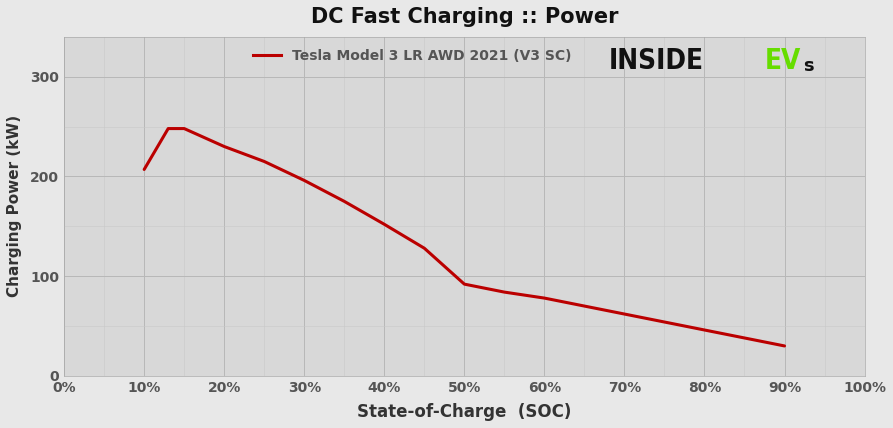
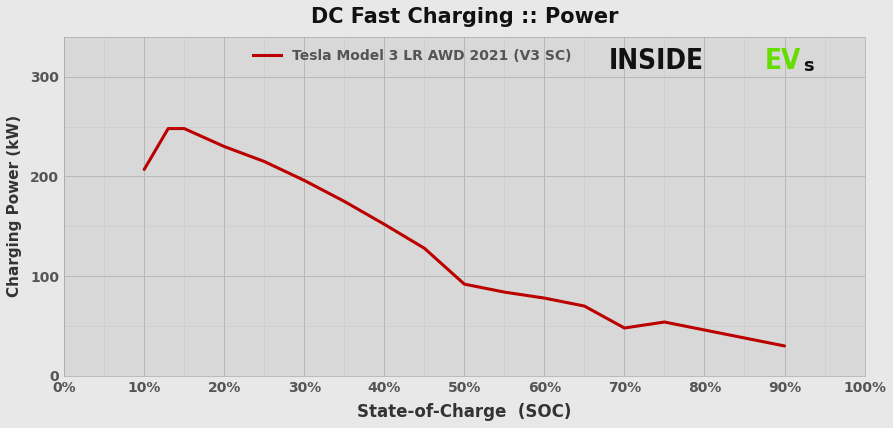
70%: 62 -> 48
